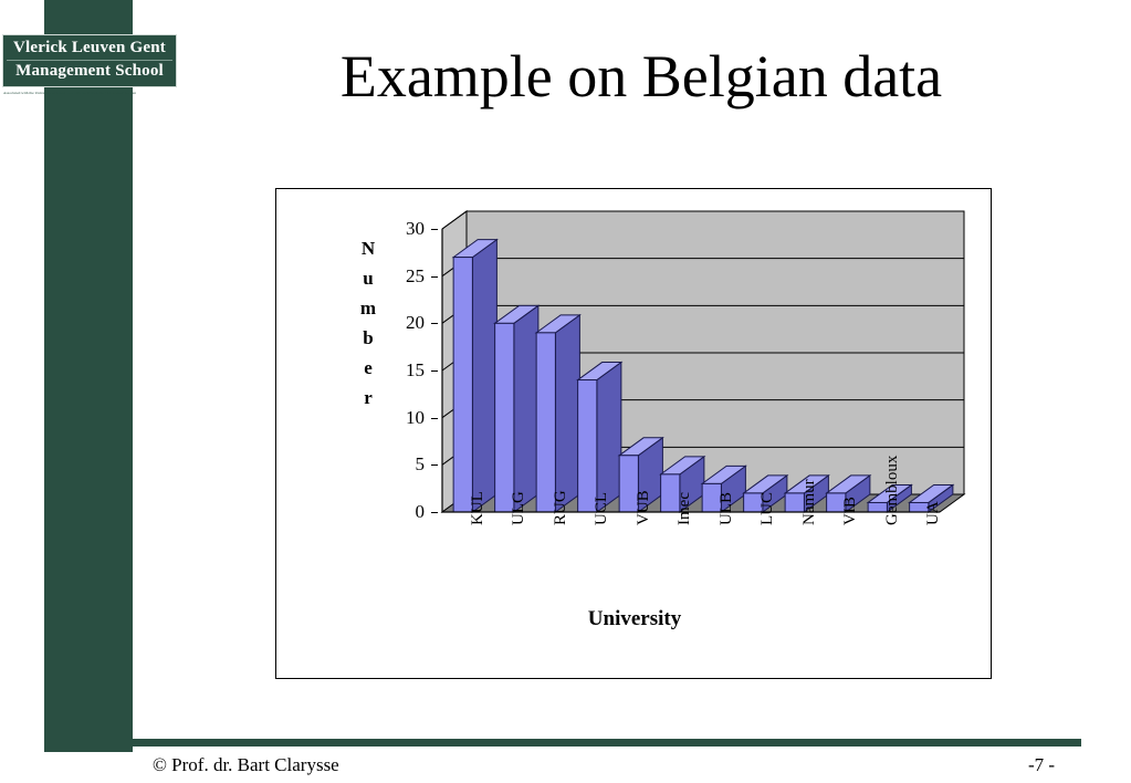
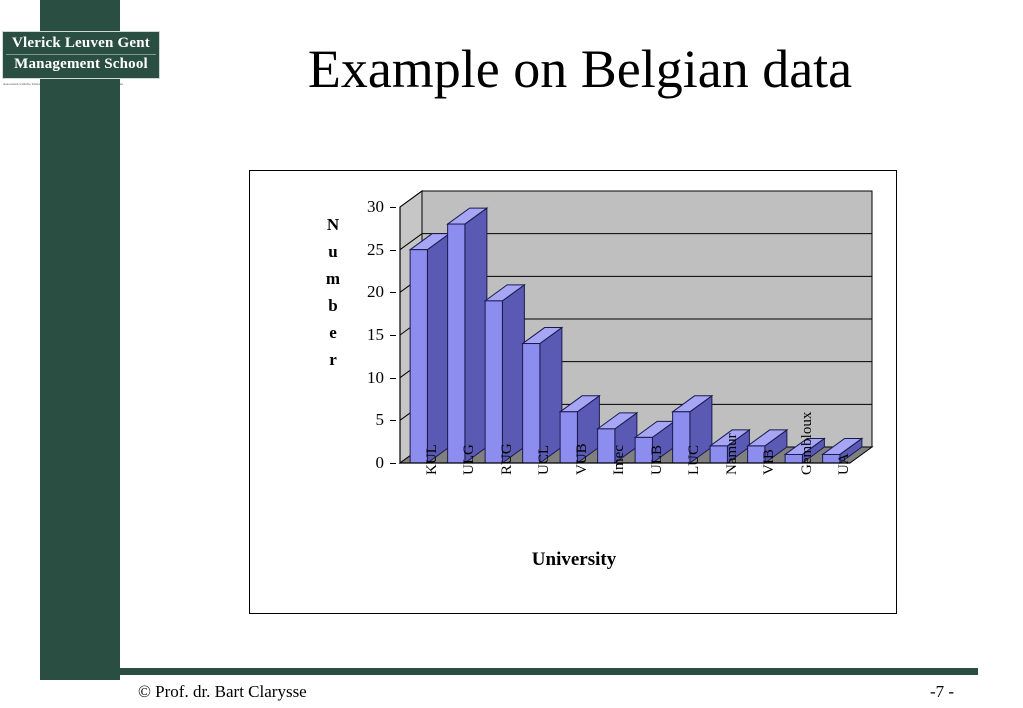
KUL: 27 -> 25
ULG: 20 -> 28
LUC: 2 -> 6
